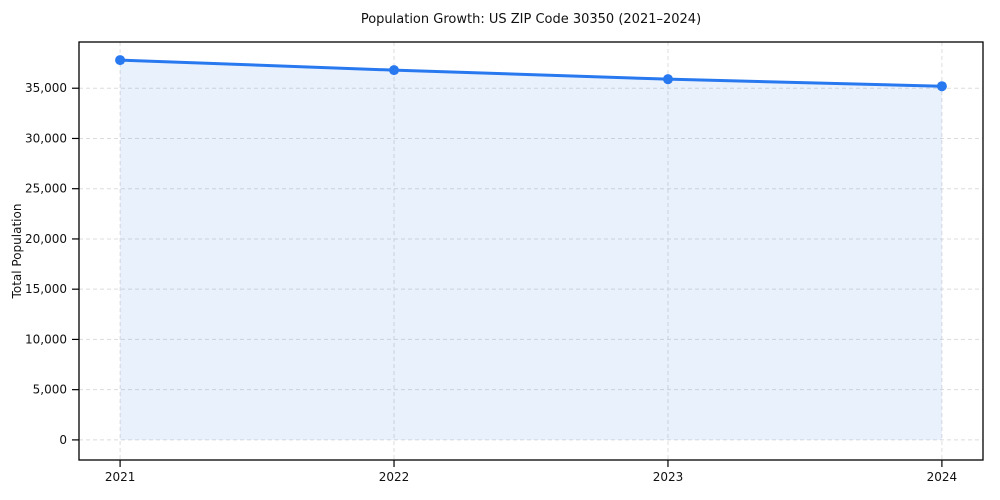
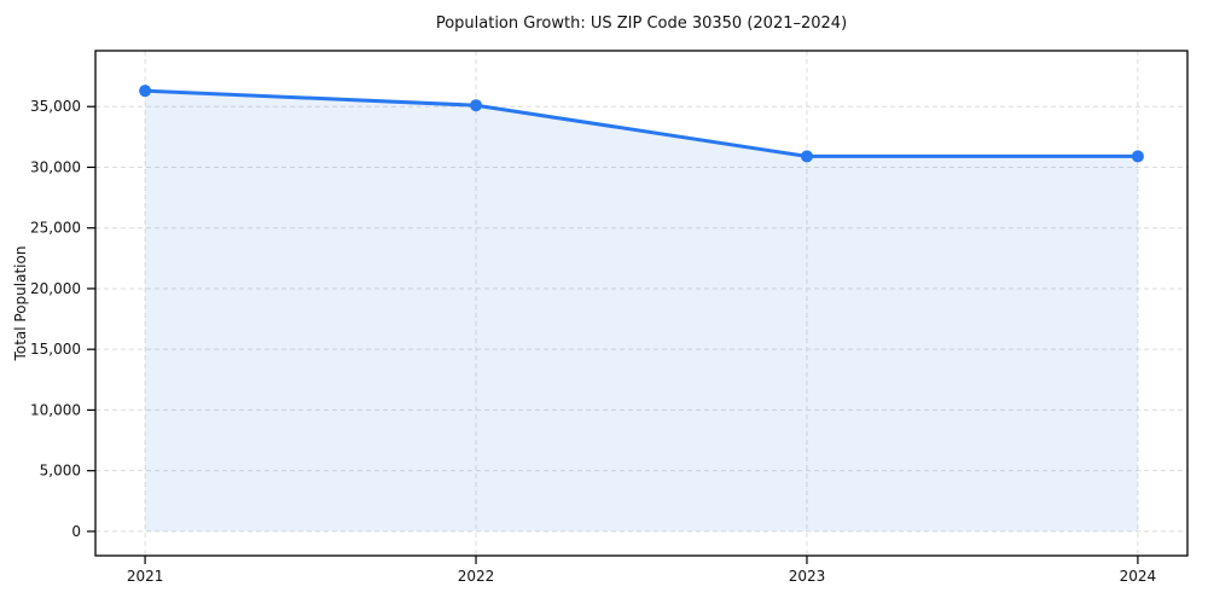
2021: 37800 -> 36300
2022: 36800 -> 35100
2023: 35900 -> 30900
2024: 35200 -> 30900
